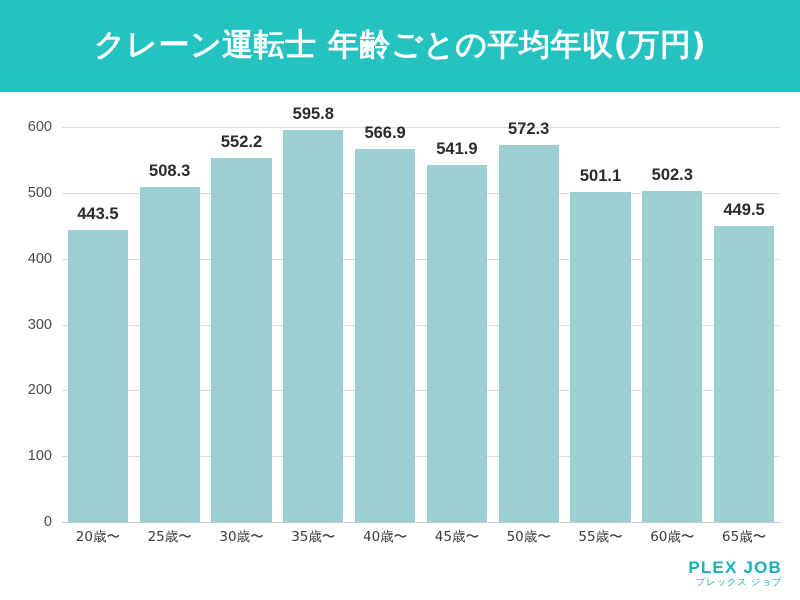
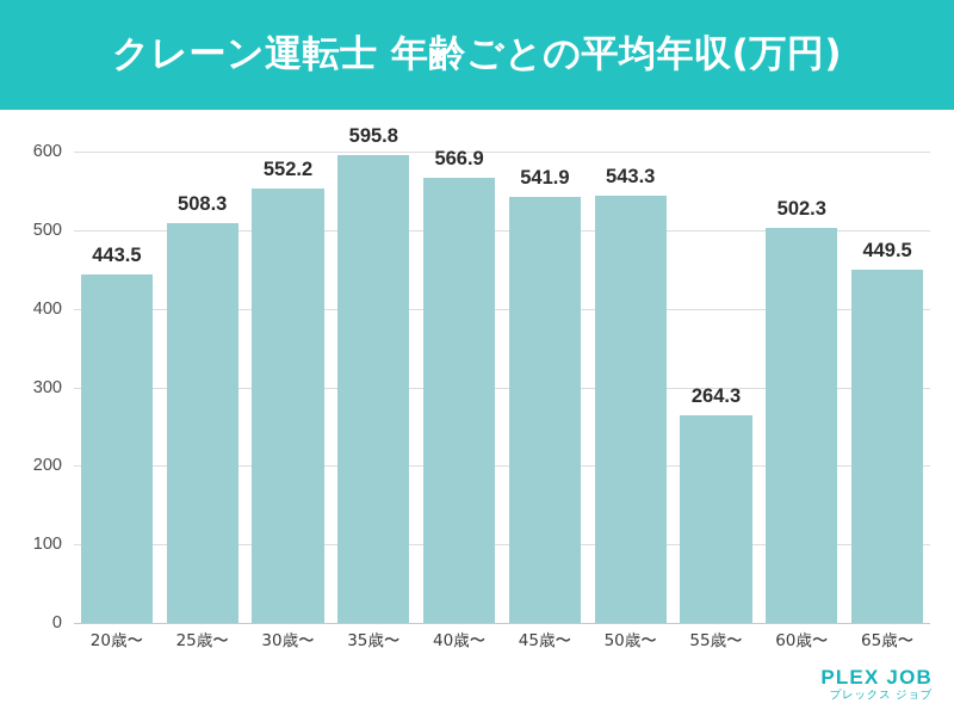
50歳〜: 572.3 -> 543.3
55歳〜: 501.1 -> 264.3
